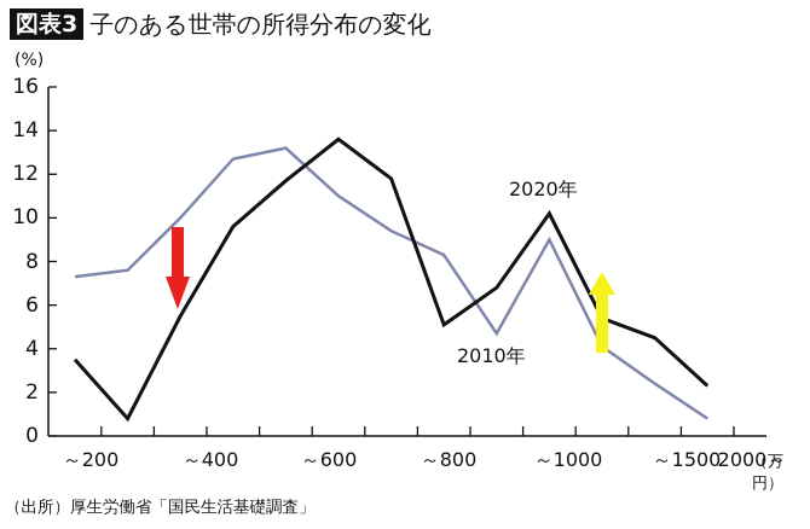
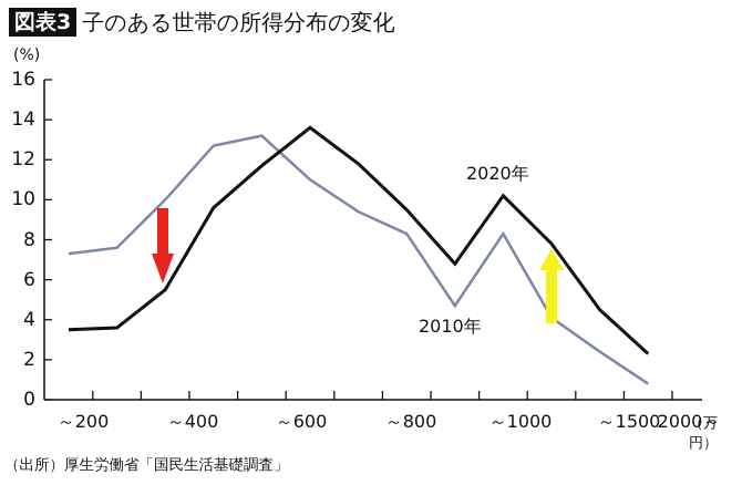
2020年/～200: 0.8 -> 3.6
2020年/～800: 5.1 -> 9.5
2010年/～1000: 9.0 -> 8.3
2020年/～1500: 5.4 -> 7.8
